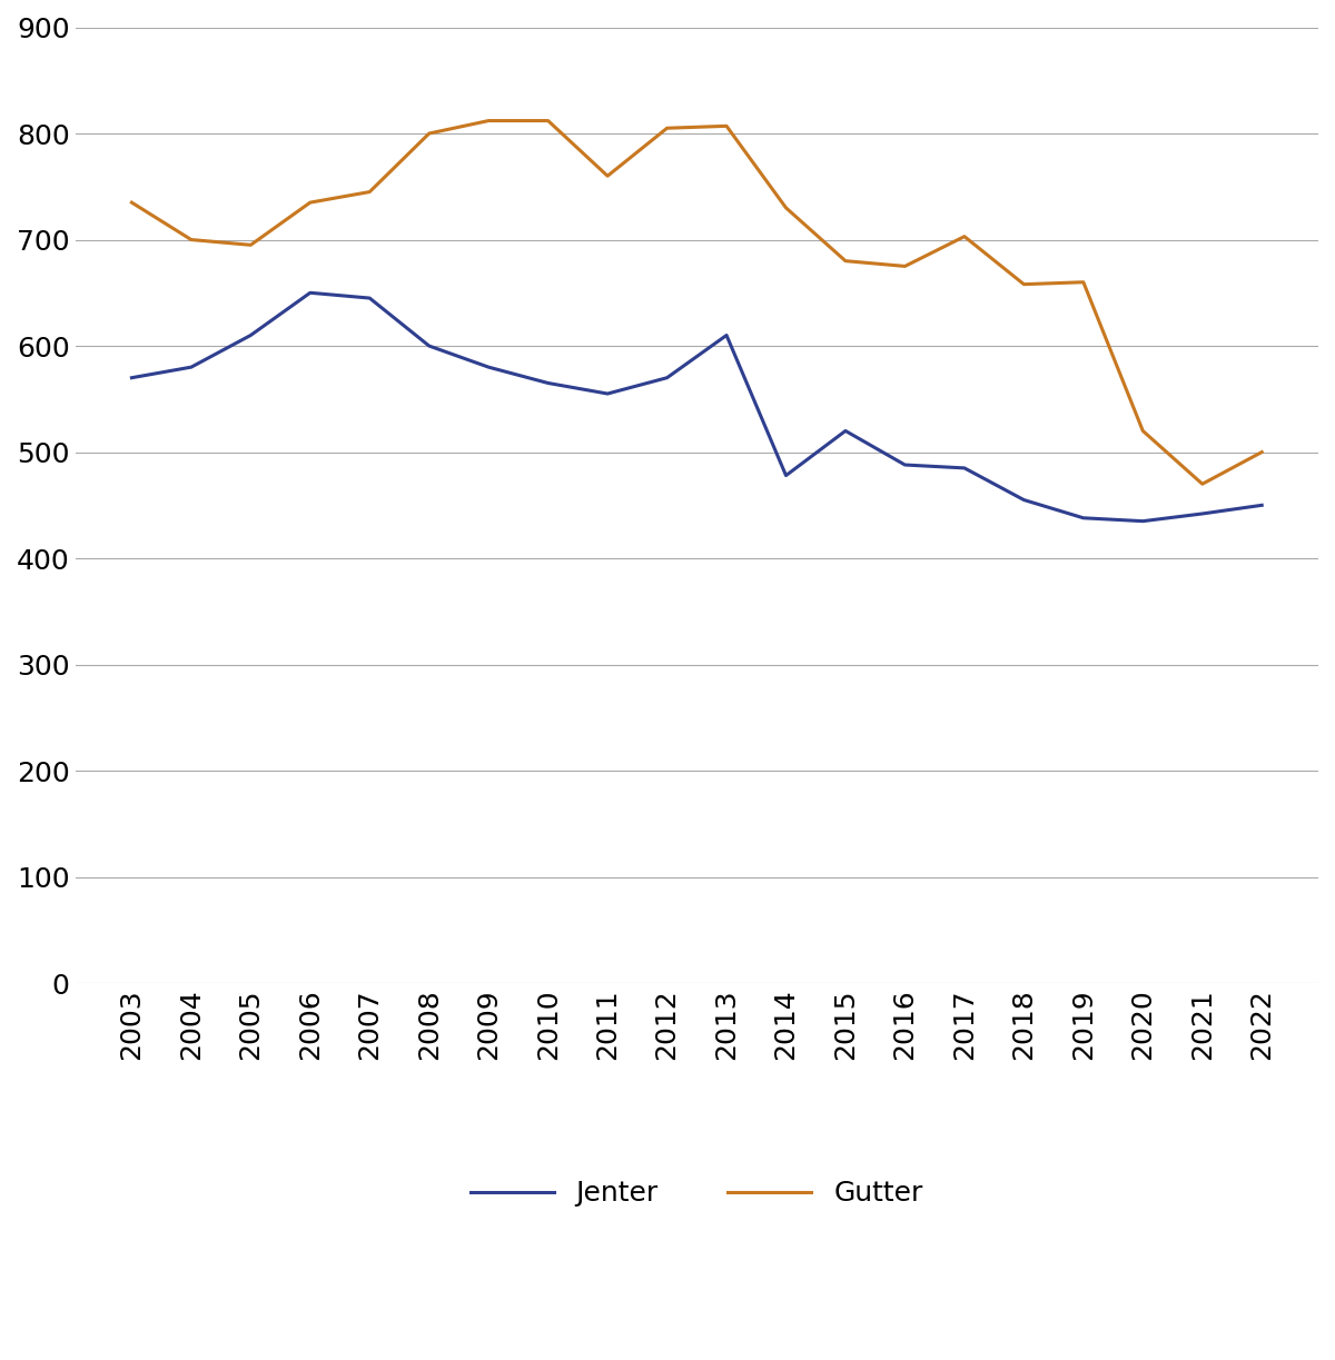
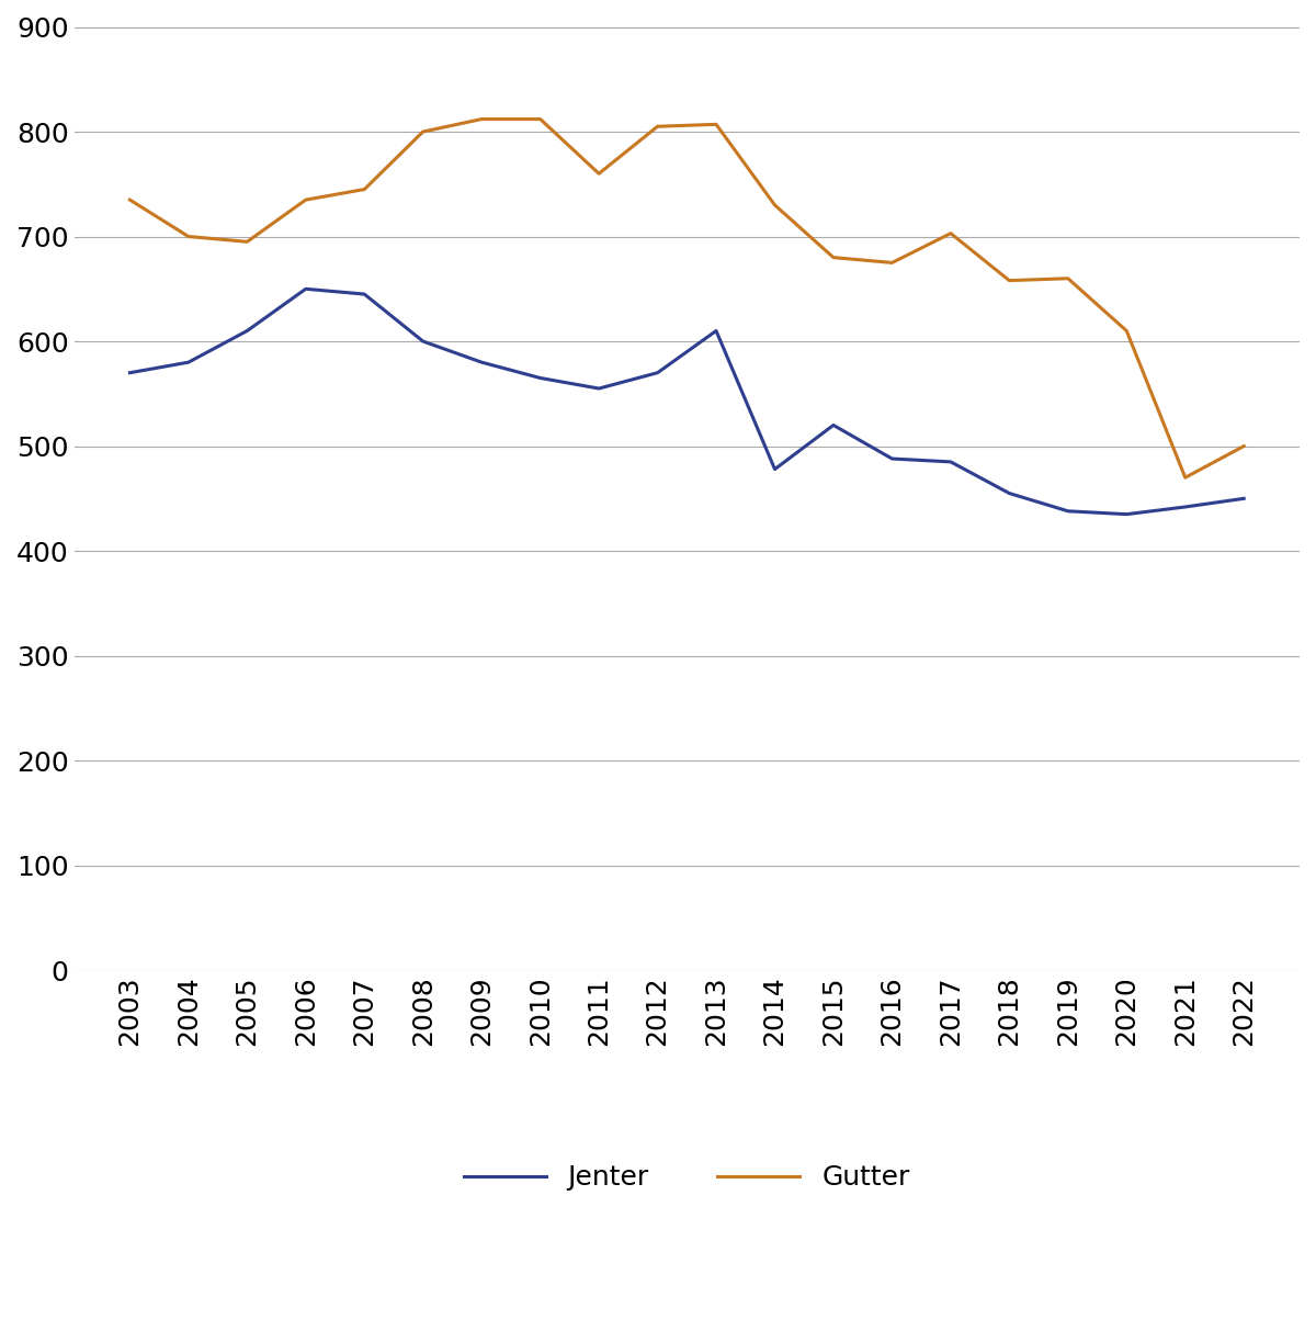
Gutter/2020: 520 -> 610
